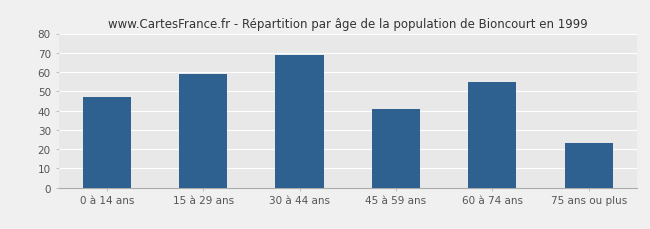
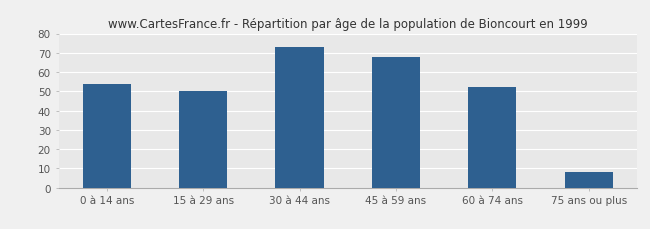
0 à 14 ans: 47 -> 54
15 à 29 ans: 59 -> 50
30 à 44 ans: 69 -> 73
45 à 59 ans: 41 -> 68
60 à 74 ans: 55 -> 52
75 ans ou plus: 23 -> 8
